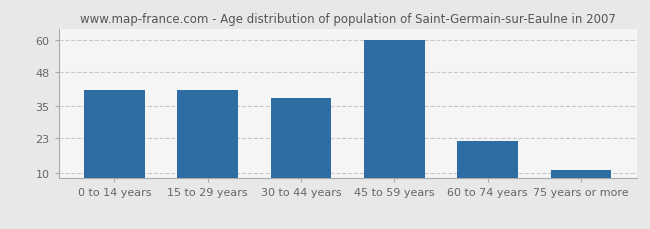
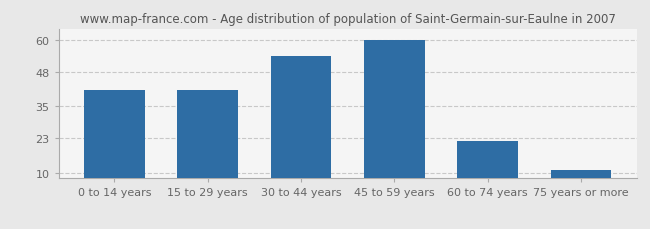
30 to 44 years: 38 -> 54
